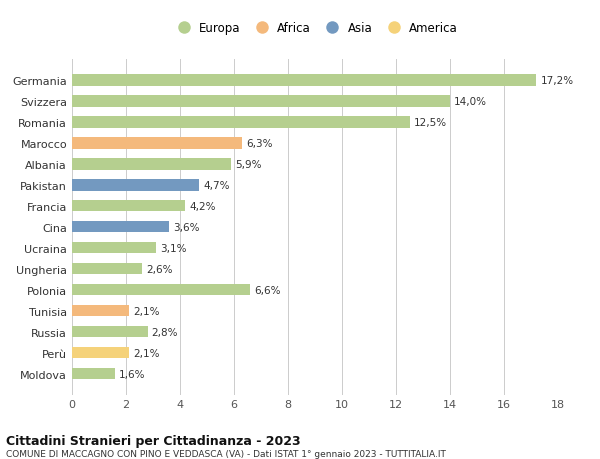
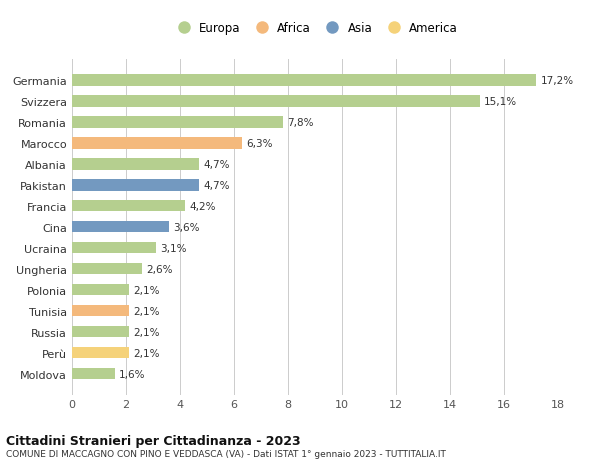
Svizzera: 14,0% -> 15,1%
Romania: 12,5% -> 7,8%
Albania: 5,9% -> 4,7%
Polonia: 6,6% -> 2,1%
Russia: 2,8% -> 2,1%
